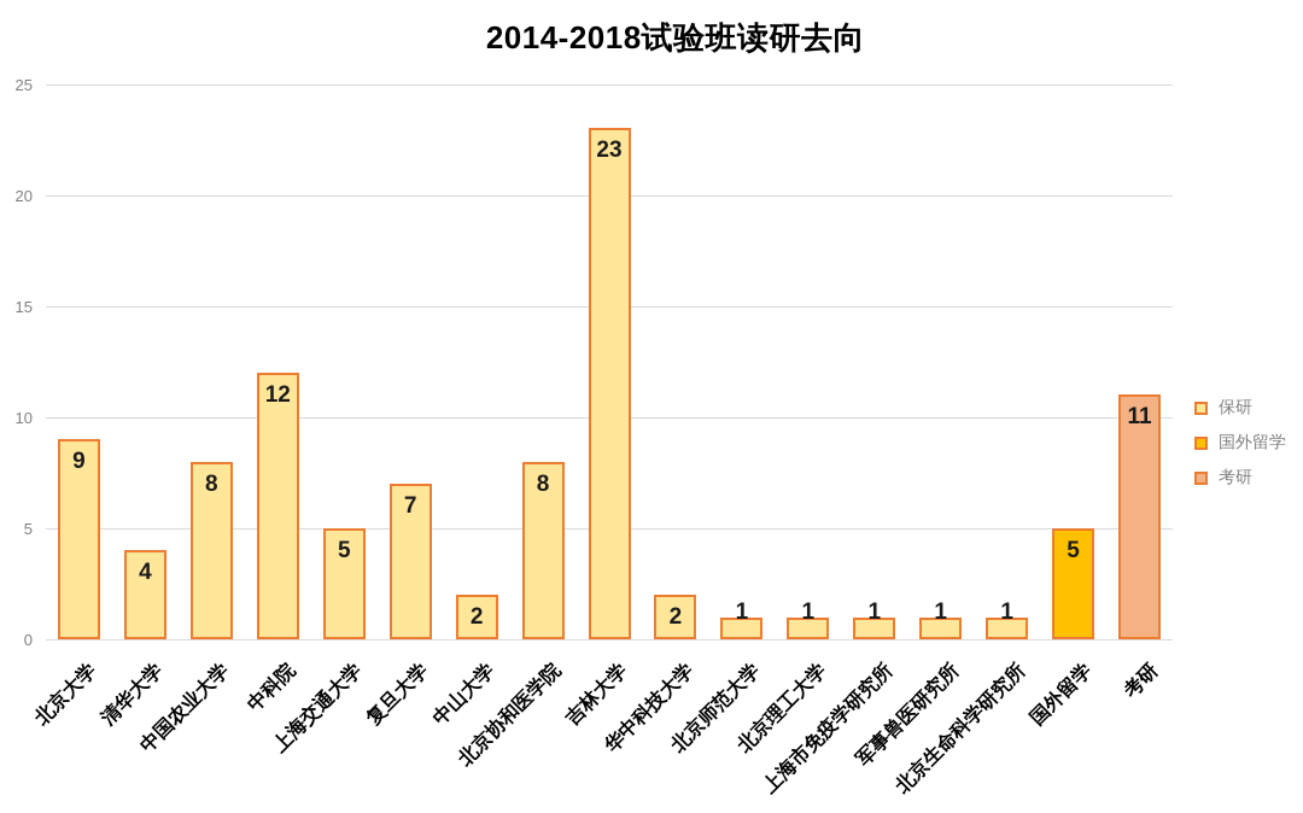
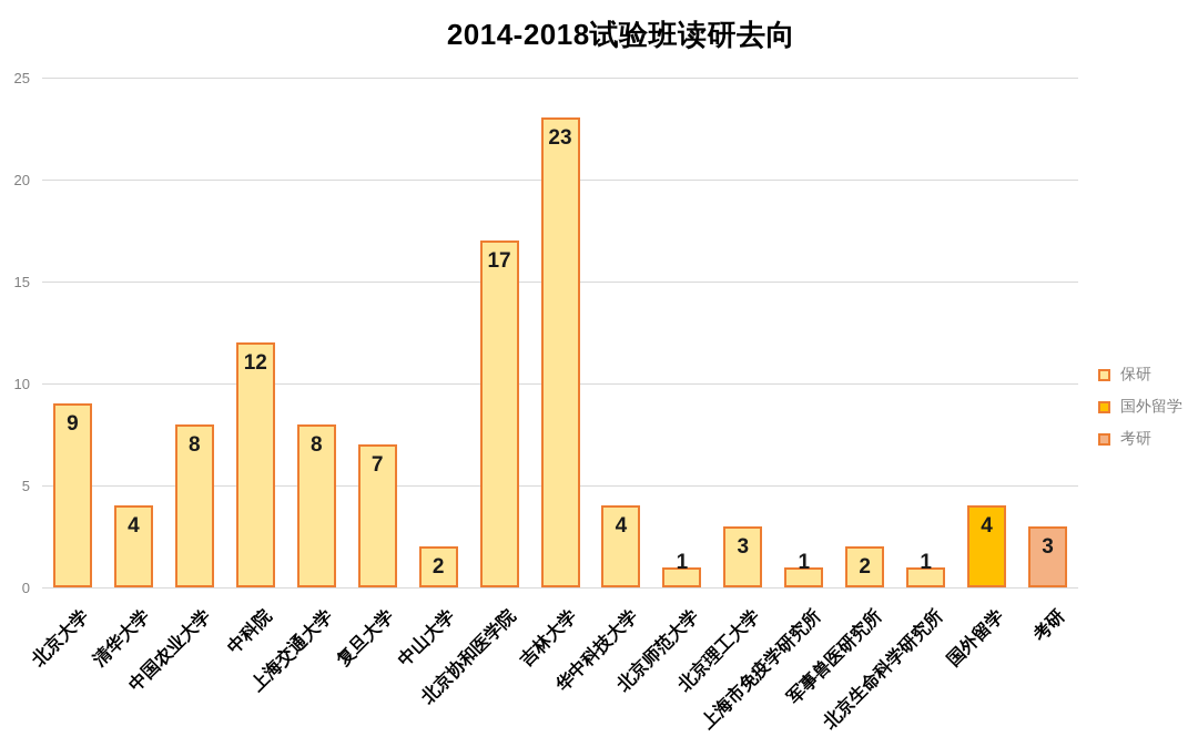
上海交通大学: 5 -> 8
北京协和医学院: 8 -> 17
华中科技大学: 2 -> 4
北京理工大学: 1 -> 3
军事兽医研究所: 1 -> 2
国外留学: 5 -> 4
考研: 11 -> 3
